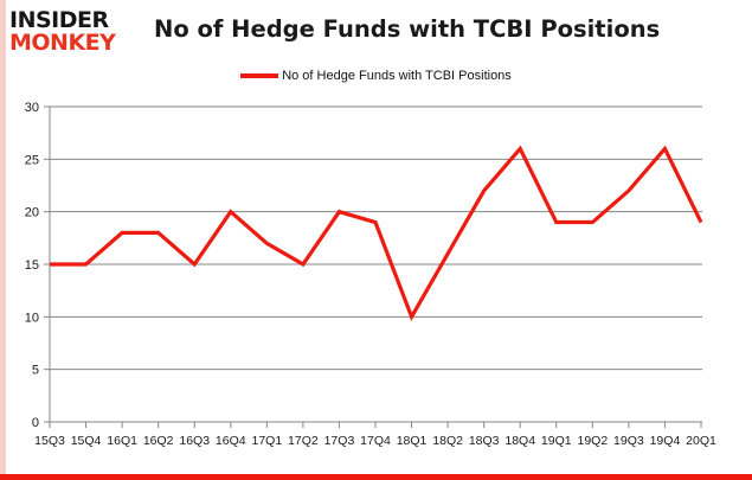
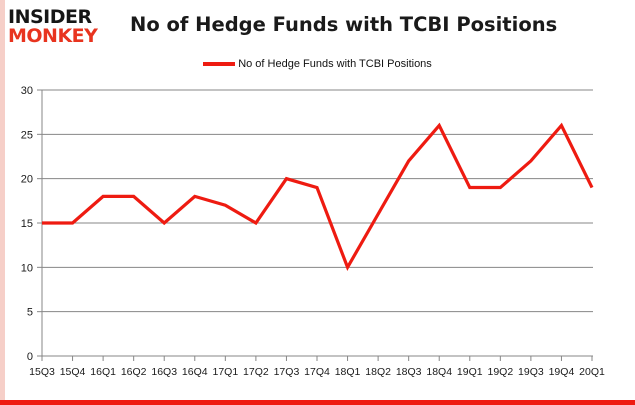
16Q4: 20 -> 18
